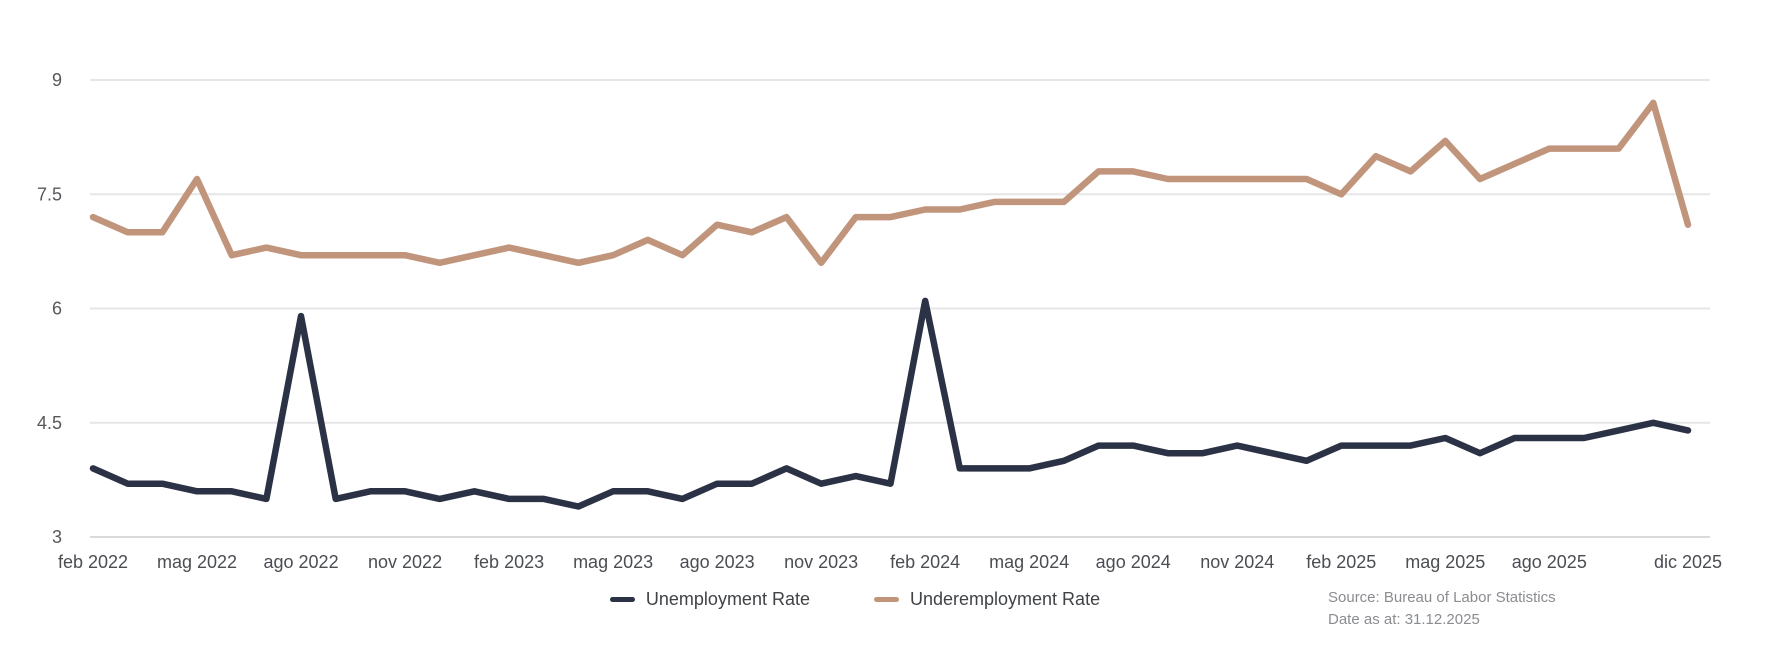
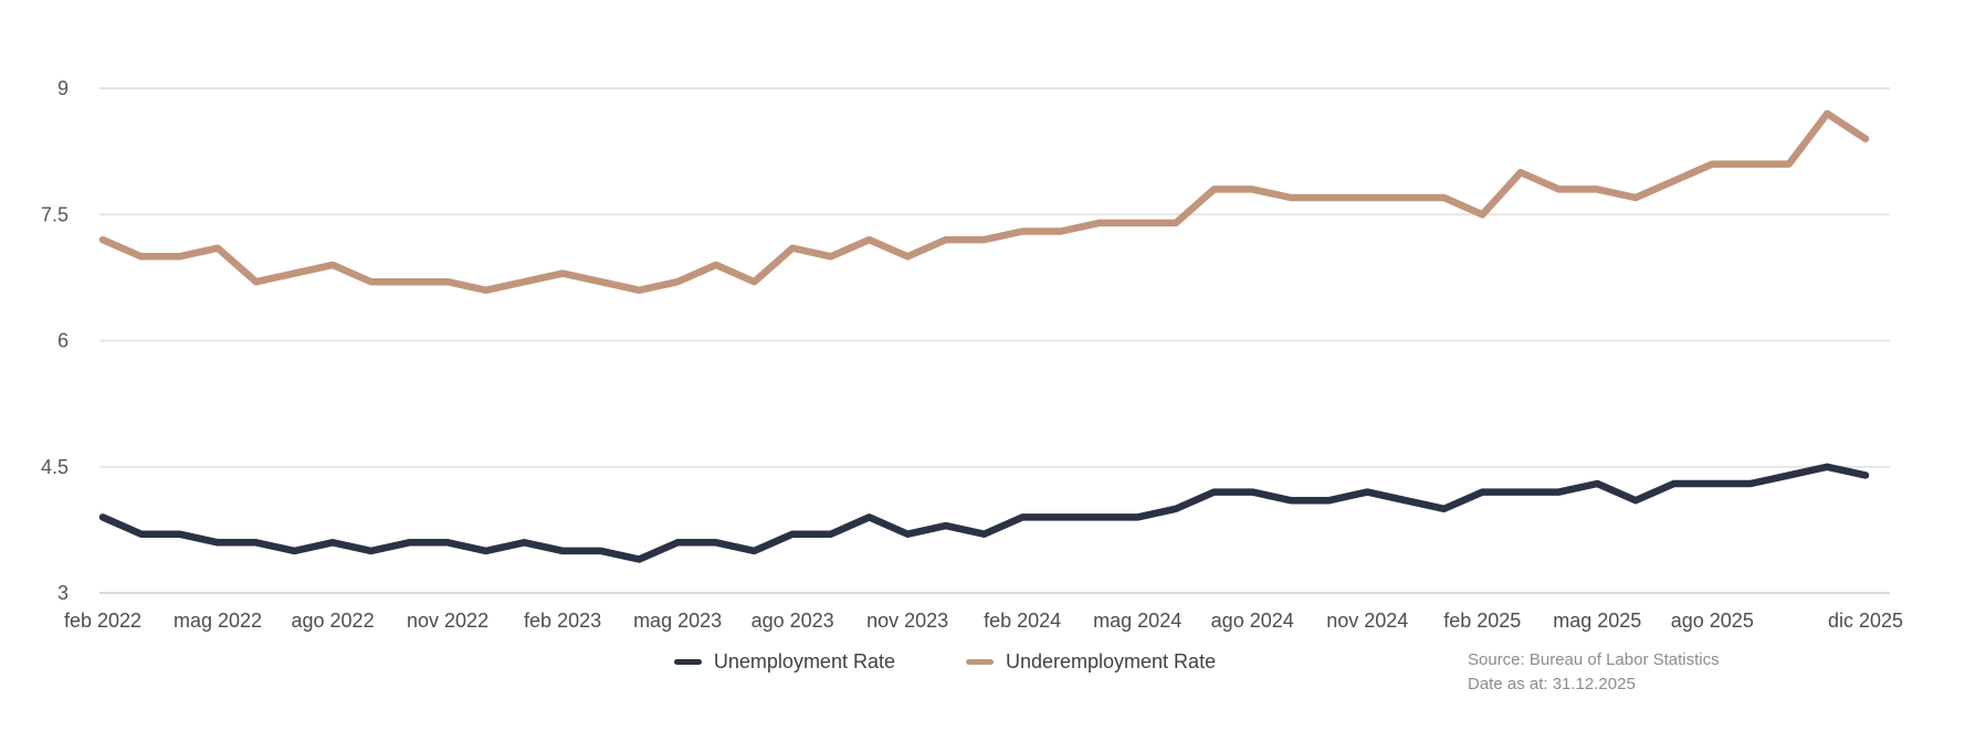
Underemployment Rate/mag 2022: 7.7 -> 7.1
Unemployment Rate/ago 2022: 5.9 -> 3.6
Underemployment Rate/ago 2022: 6.7 -> 6.9
Underemployment Rate/nov 2023: 6.6 -> 7.0
Unemployment Rate/feb 2024: 6.1 -> 3.9
Underemployment Rate/mag 2025: 8.2 -> 7.8
Underemployment Rate/dic 2025: 7.1 -> 8.4
